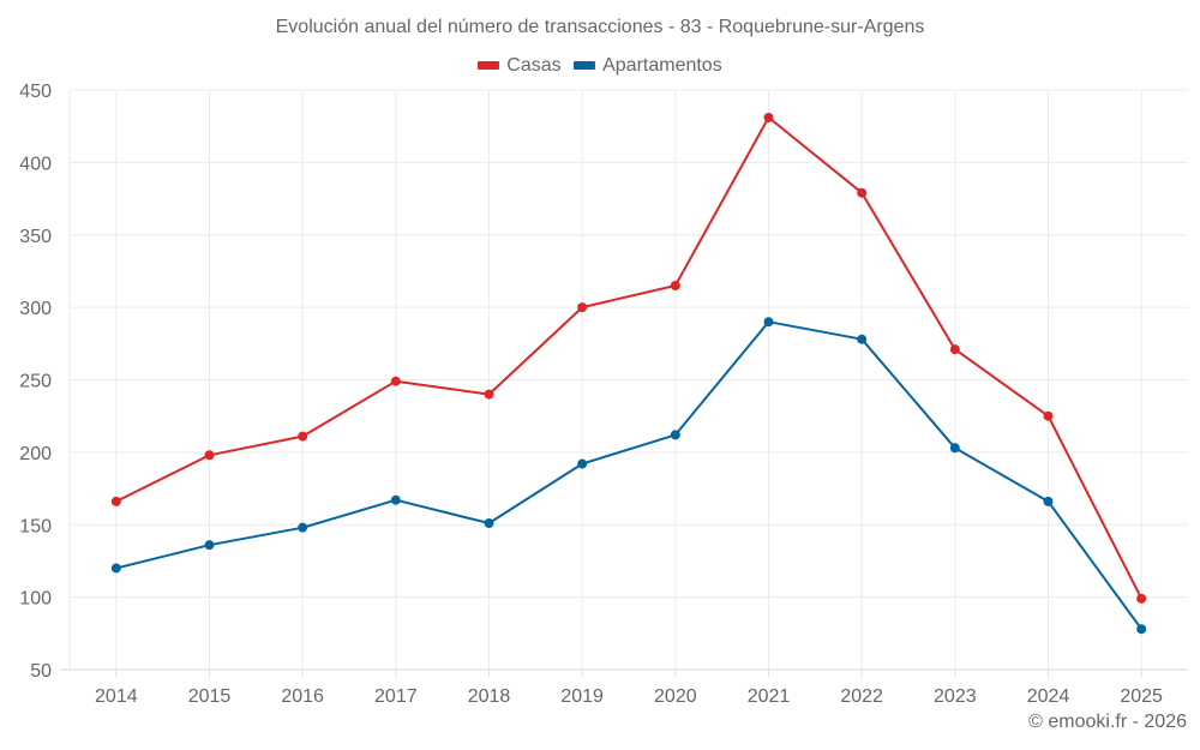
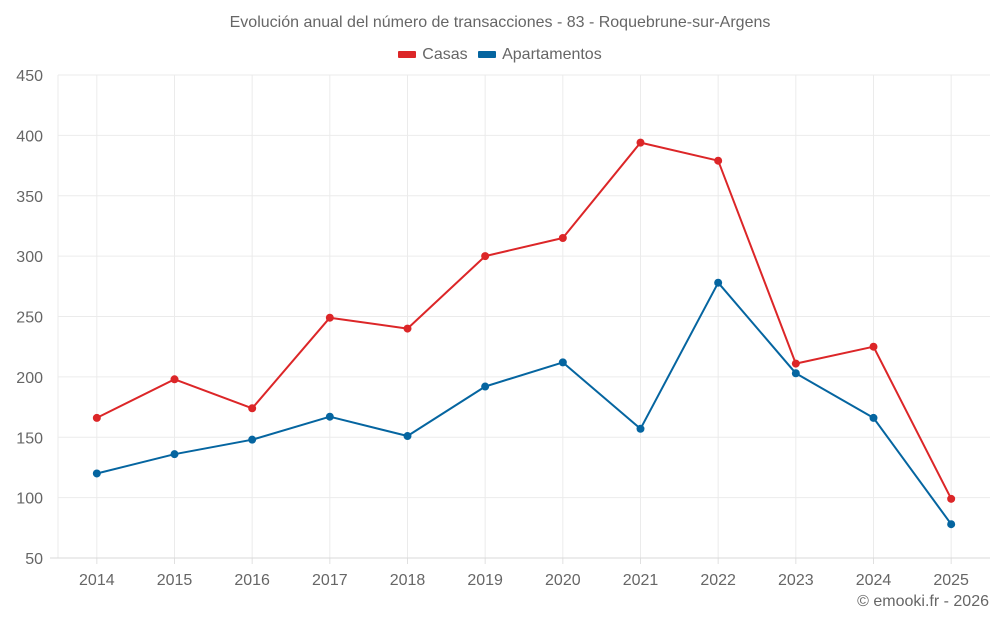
Casas/2016: 211 -> 174
Casas/2021: 431 -> 394
Apartamentos/2021: 290 -> 157
Casas/2023: 271 -> 211
